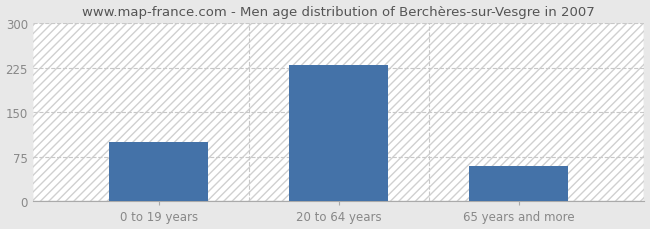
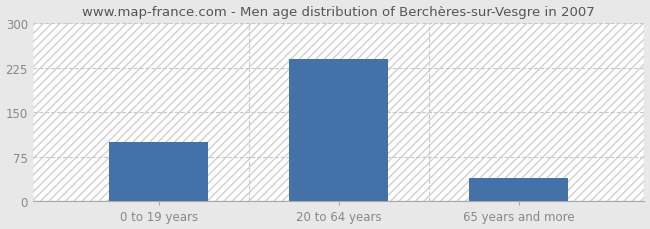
20 to 64 years: 230 -> 240
65 years and more: 60 -> 40
